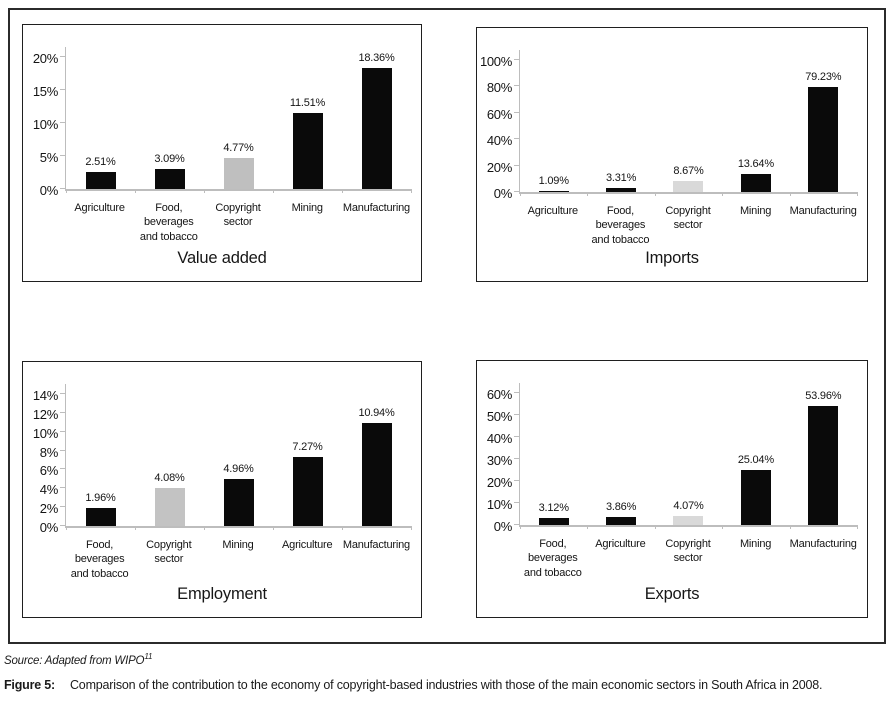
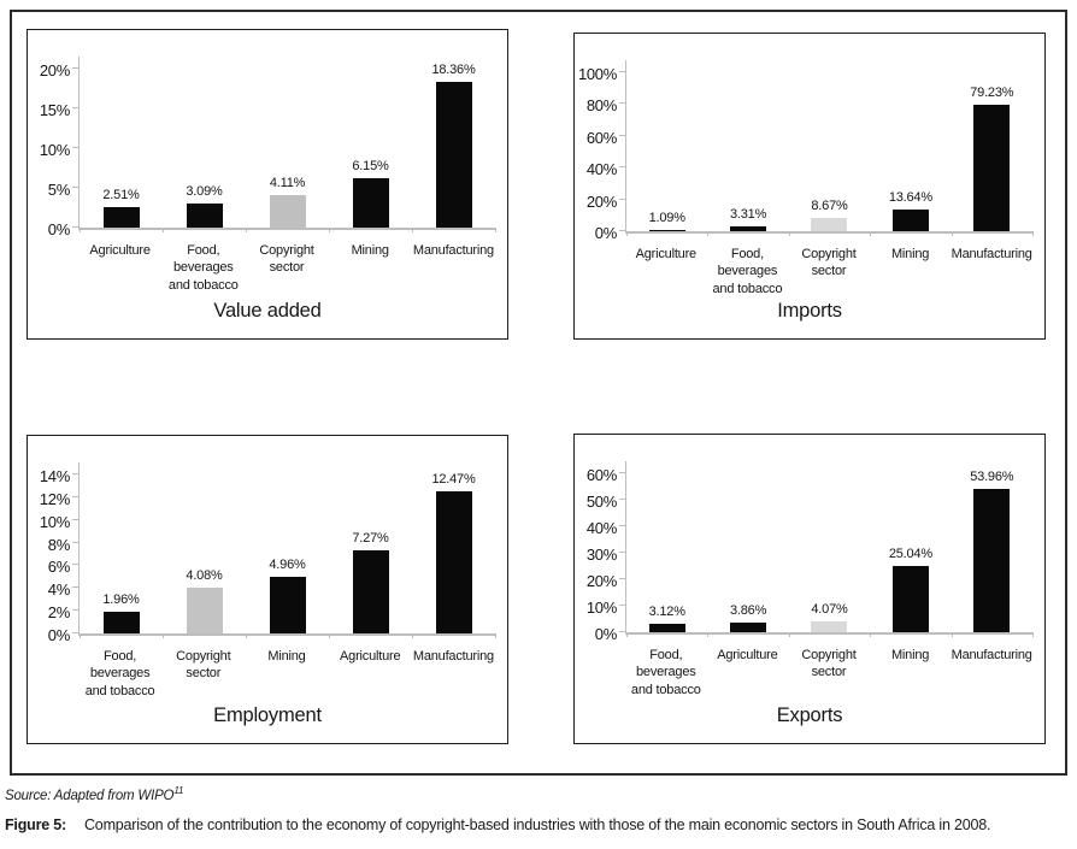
Value added/Copyright sector: 4.77% -> 4.11%
Value added/Mining: 11.51% -> 6.15%
Employment/Manufacturing: 10.94% -> 12.47%
